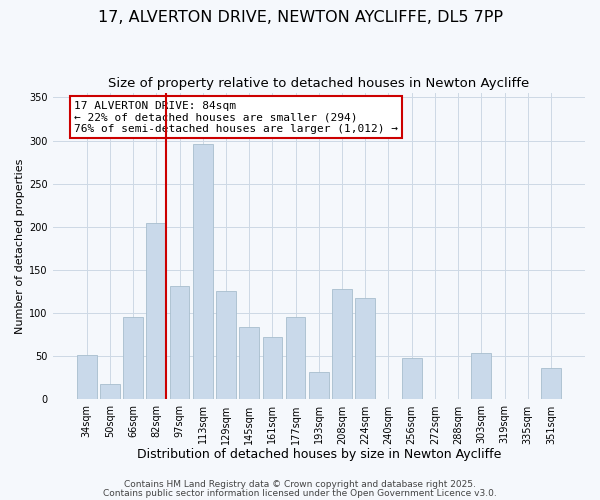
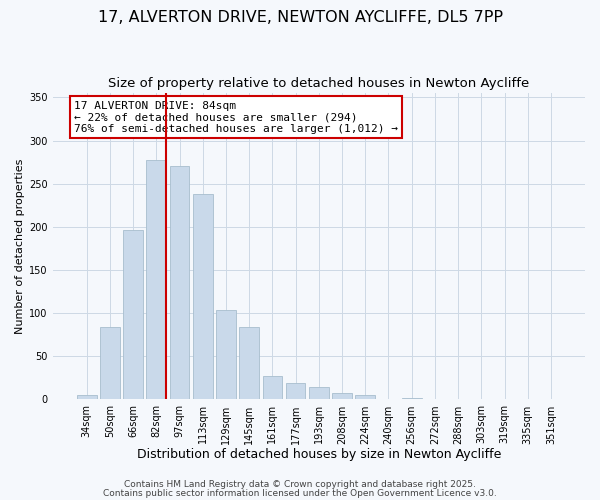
34sqm: 52 -> 5
50sqm: 18 -> 84
66sqm: 96 -> 196
82sqm: 204 -> 278
97sqm: 132 -> 270
113sqm: 296 -> 238
129sqm: 126 -> 104
161sqm: 72 -> 27
177sqm: 96 -> 19
193sqm: 32 -> 15
208sqm: 128 -> 8
224sqm: 118 -> 5
256sqm: 48 -> 2
303sqm: 54 -> 1
351sqm: 36 -> 1
